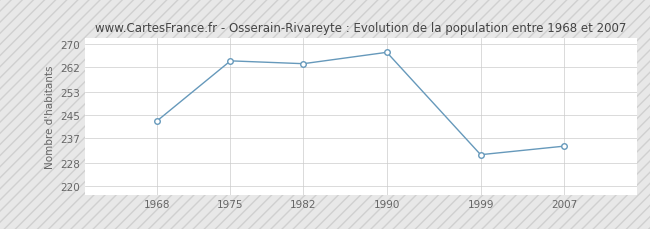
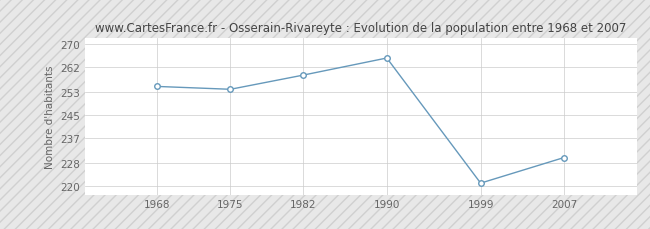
1968: 243 -> 255
1975: 264 -> 254
1982: 263 -> 259
1990: 267 -> 265
1999: 231 -> 221
2007: 234 -> 230
